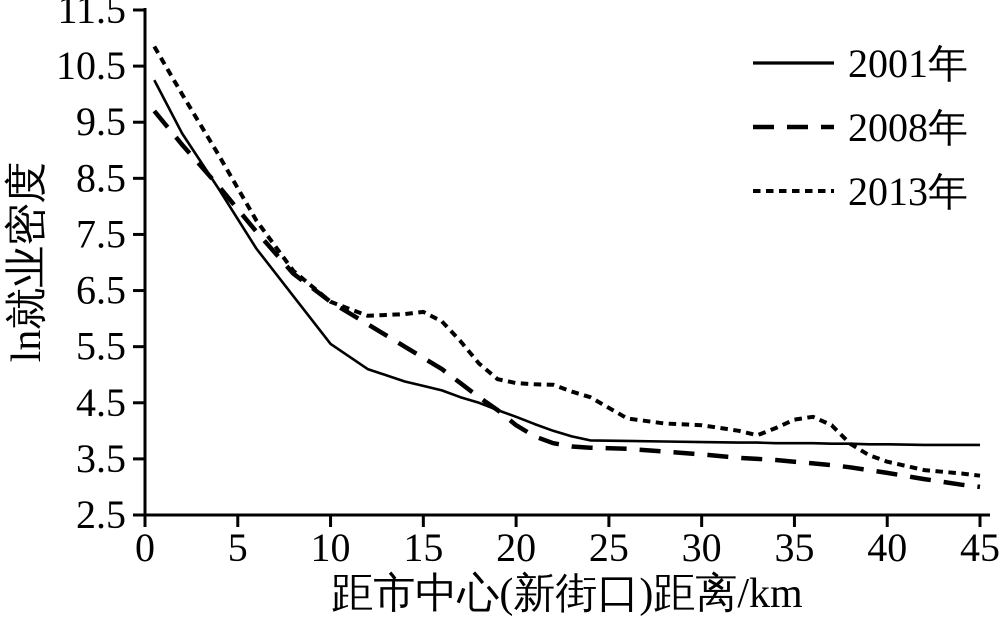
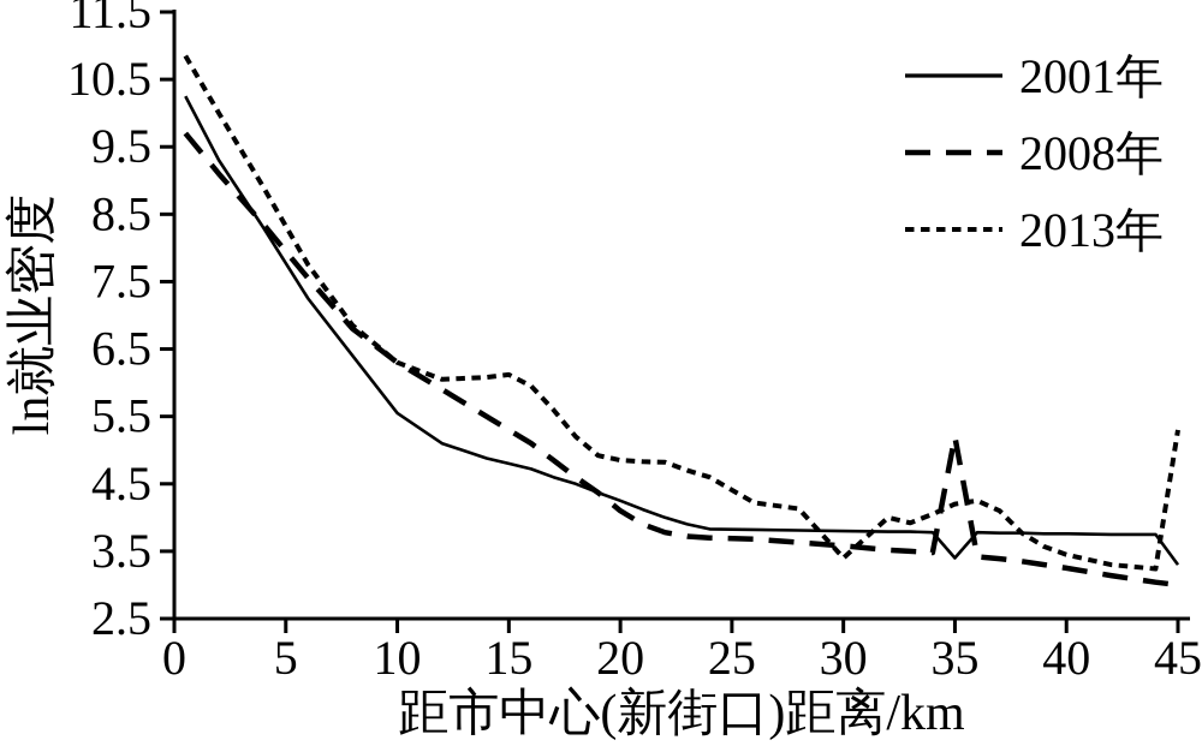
2013年/30: 4.1 -> 3.4
2001年/35: 3.8 -> 3.4
2008年/35: 3.5 -> 5.2
2001年/45: 3.8 -> 3.3
2013年/45: 3.2 -> 5.3
